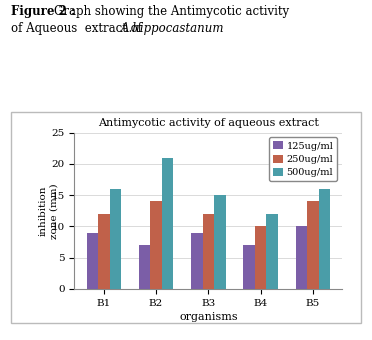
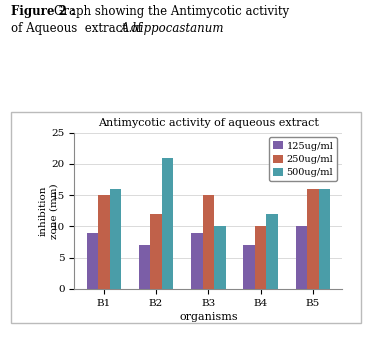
250ug/ml/B1: 12 -> 15
250ug/ml/B2: 14 -> 12
250ug/ml/B3: 12 -> 15
500ug/ml/B3: 15 -> 10
250ug/ml/B5: 14 -> 16
